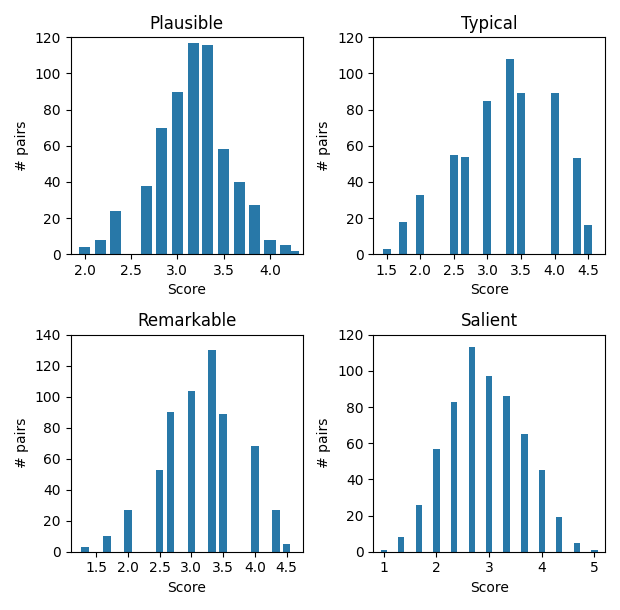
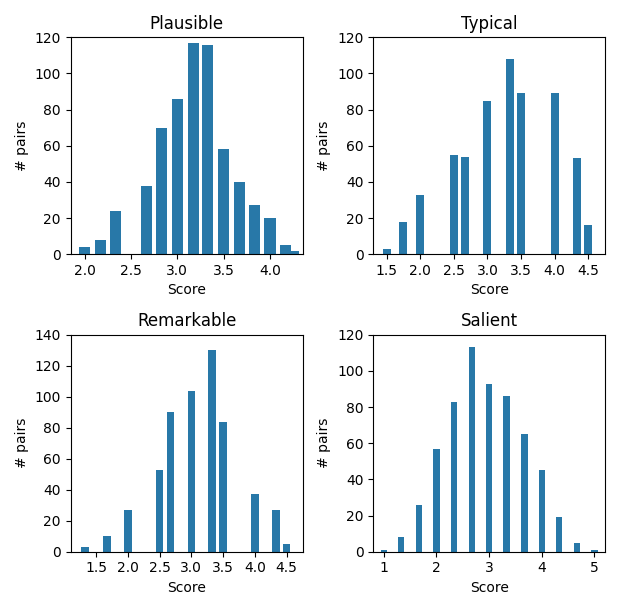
Plausible/3.0: 90 -> 86
Plausible/4.0: 8 -> 20
Remarkable/3.5: 89 -> 84
Remarkable/4.0: 68 -> 37
Salient/3: 97 -> 93
